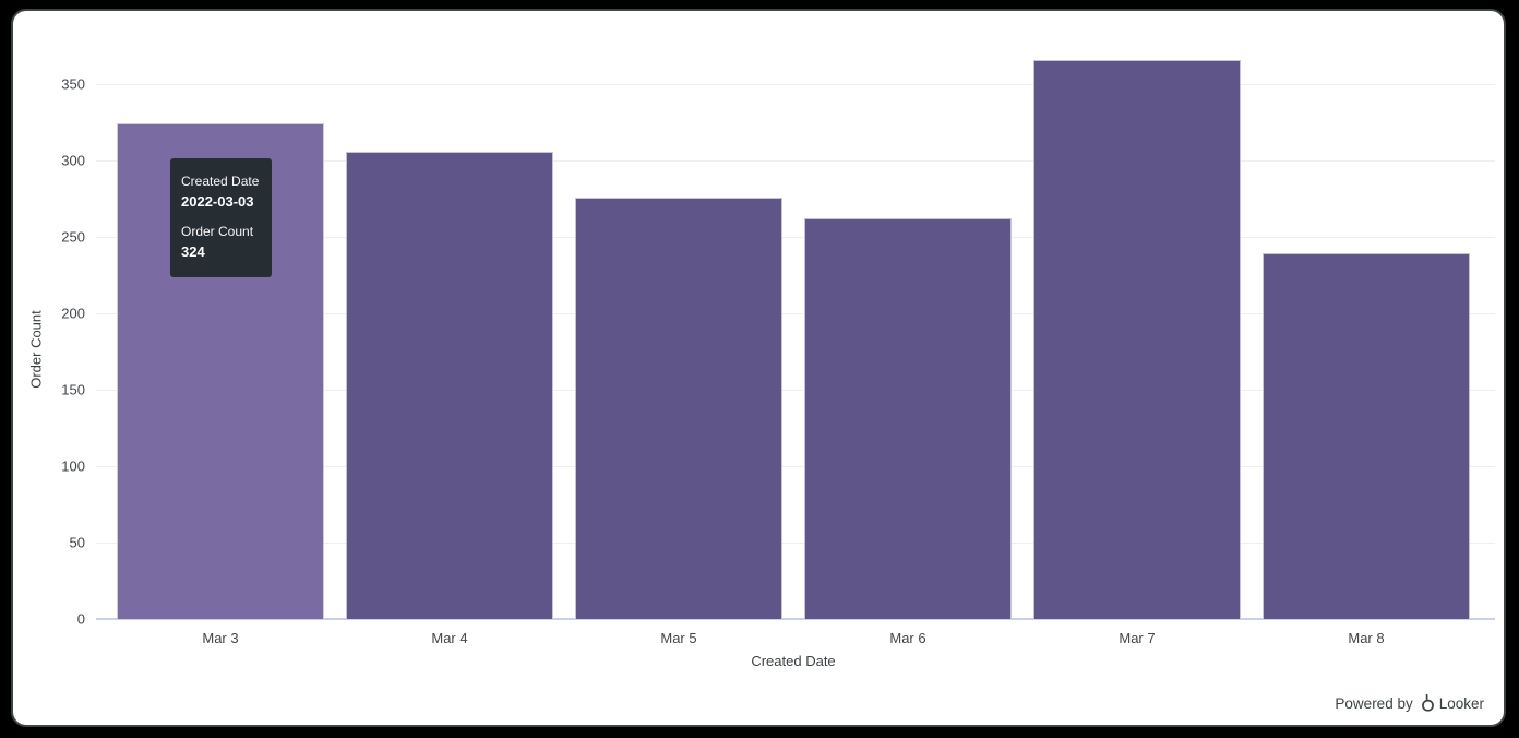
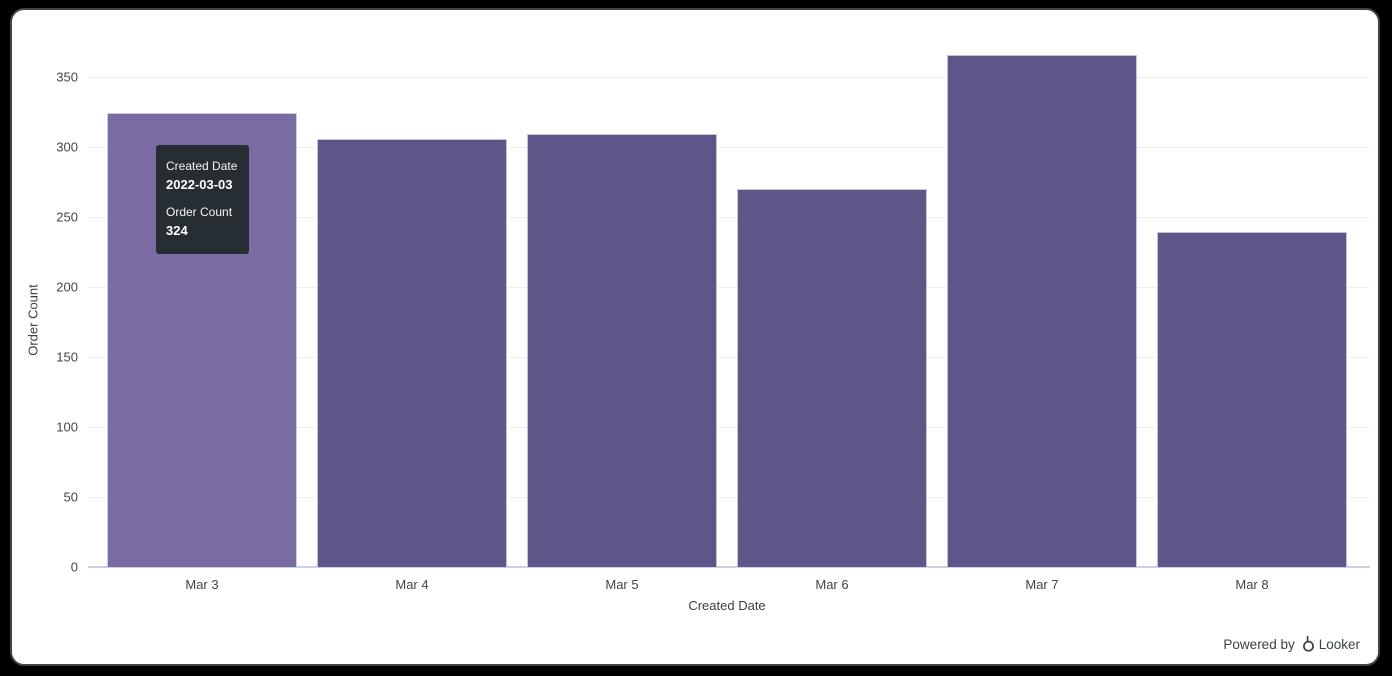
Mar 5: 276 -> 309
Mar 6: 262 -> 270
